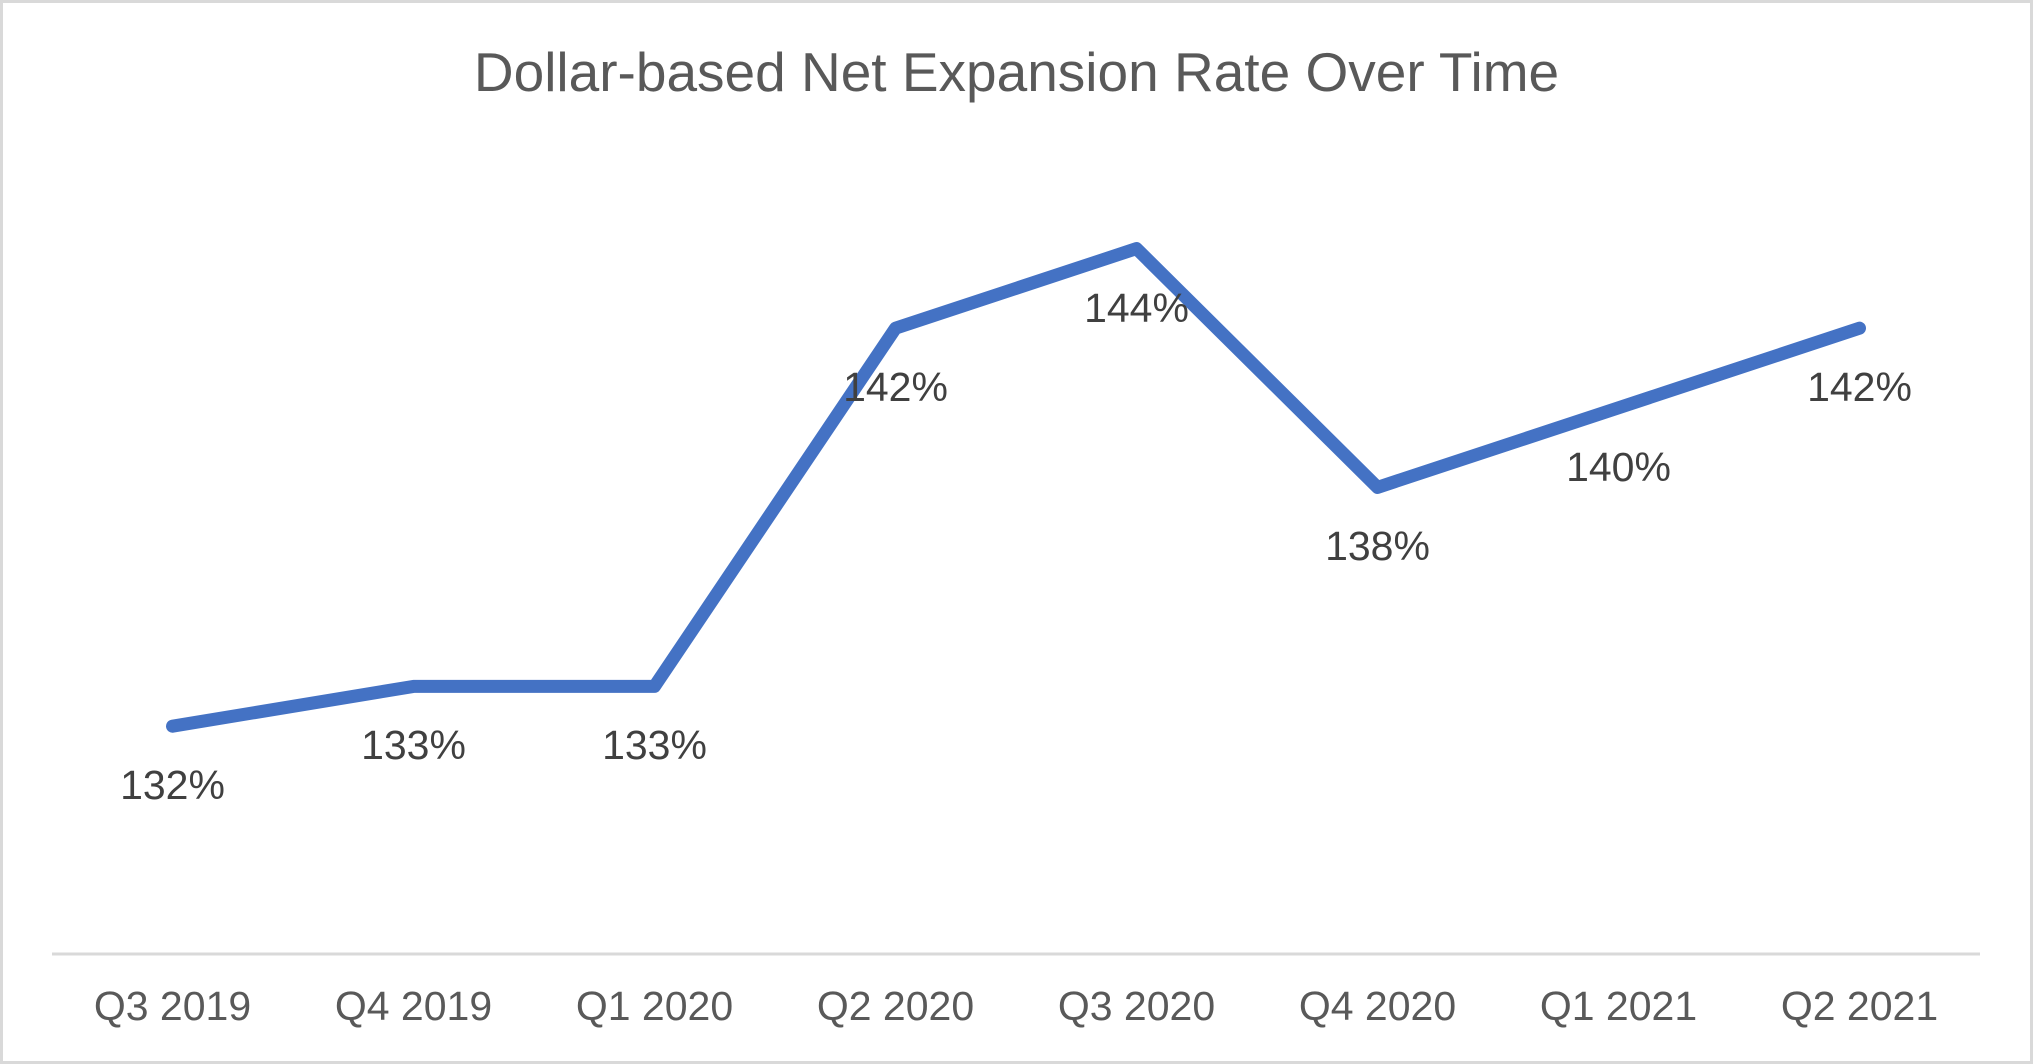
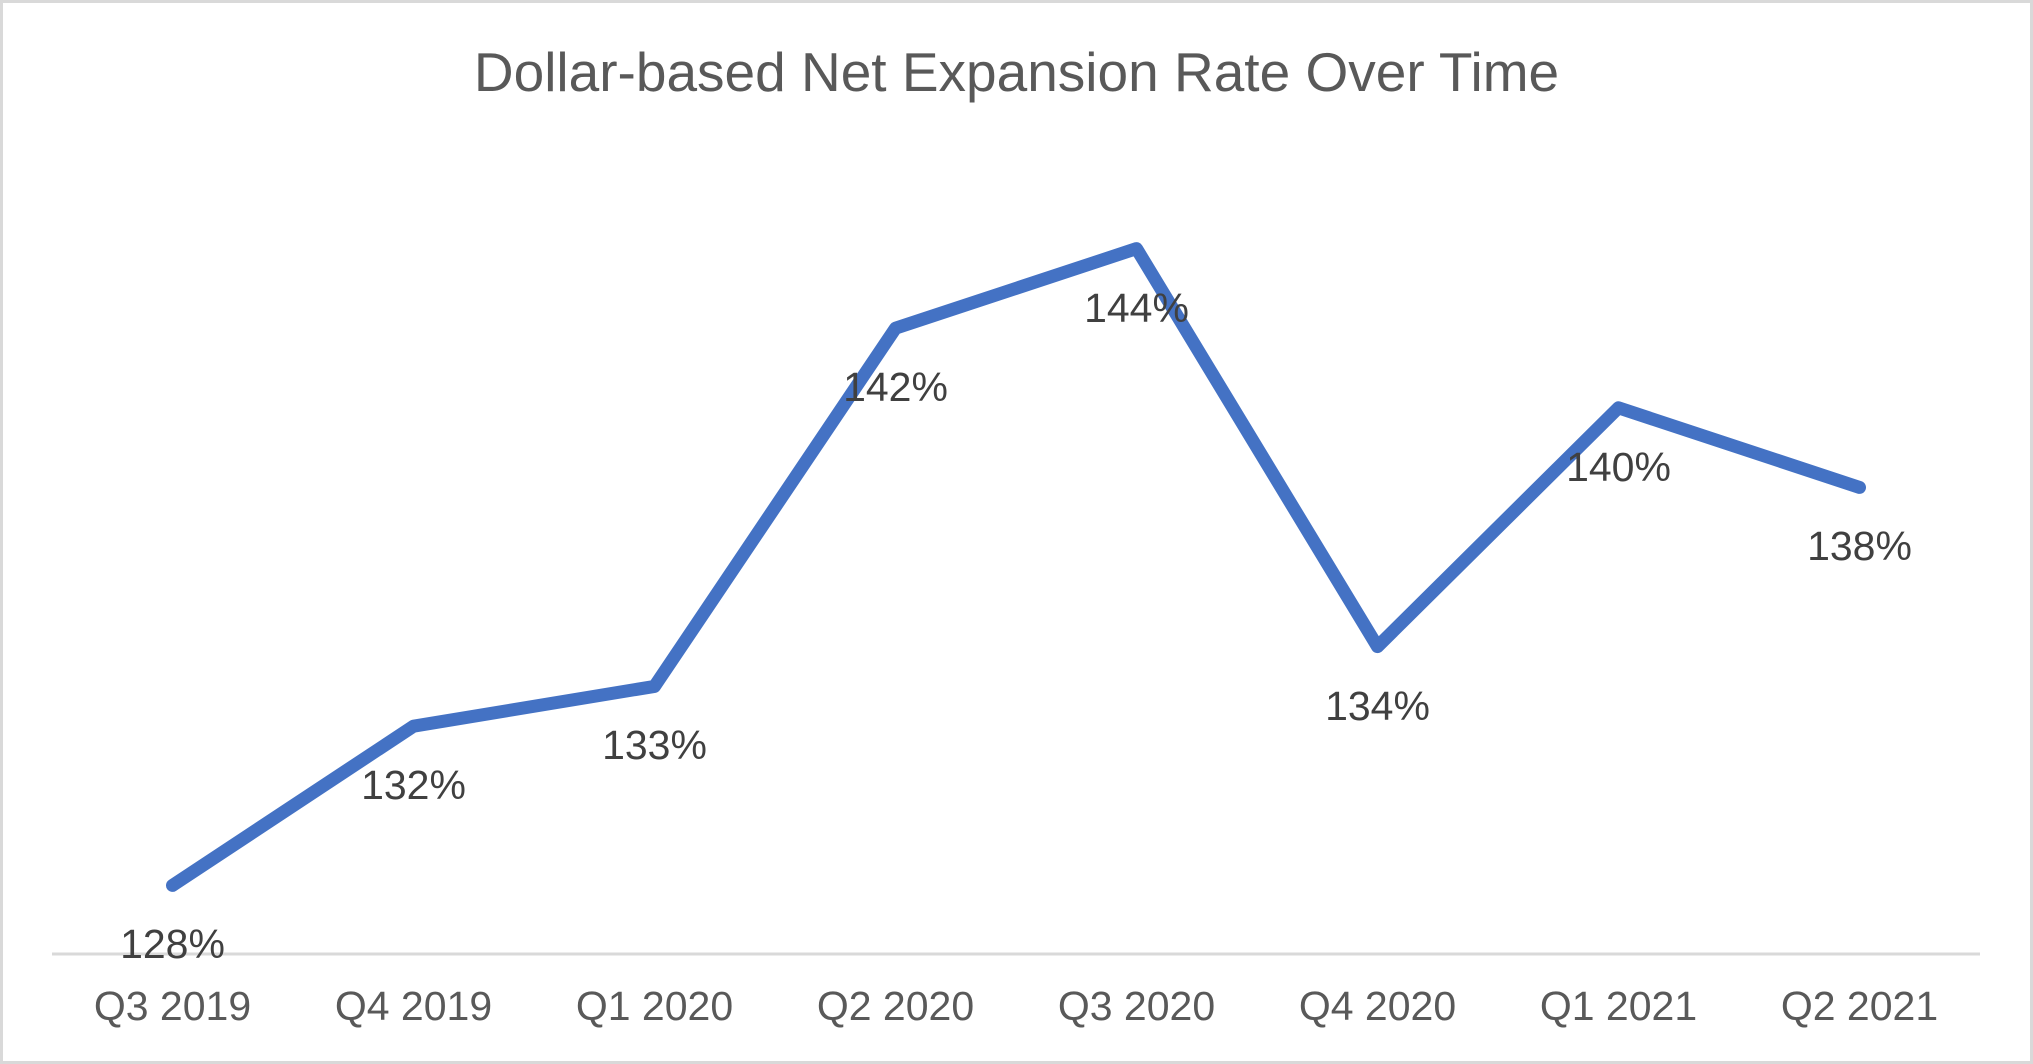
Q3 2019: 132% -> 128%
Q4 2019: 133% -> 132%
Q4 2020: 138% -> 134%
Q2 2021: 142% -> 138%
